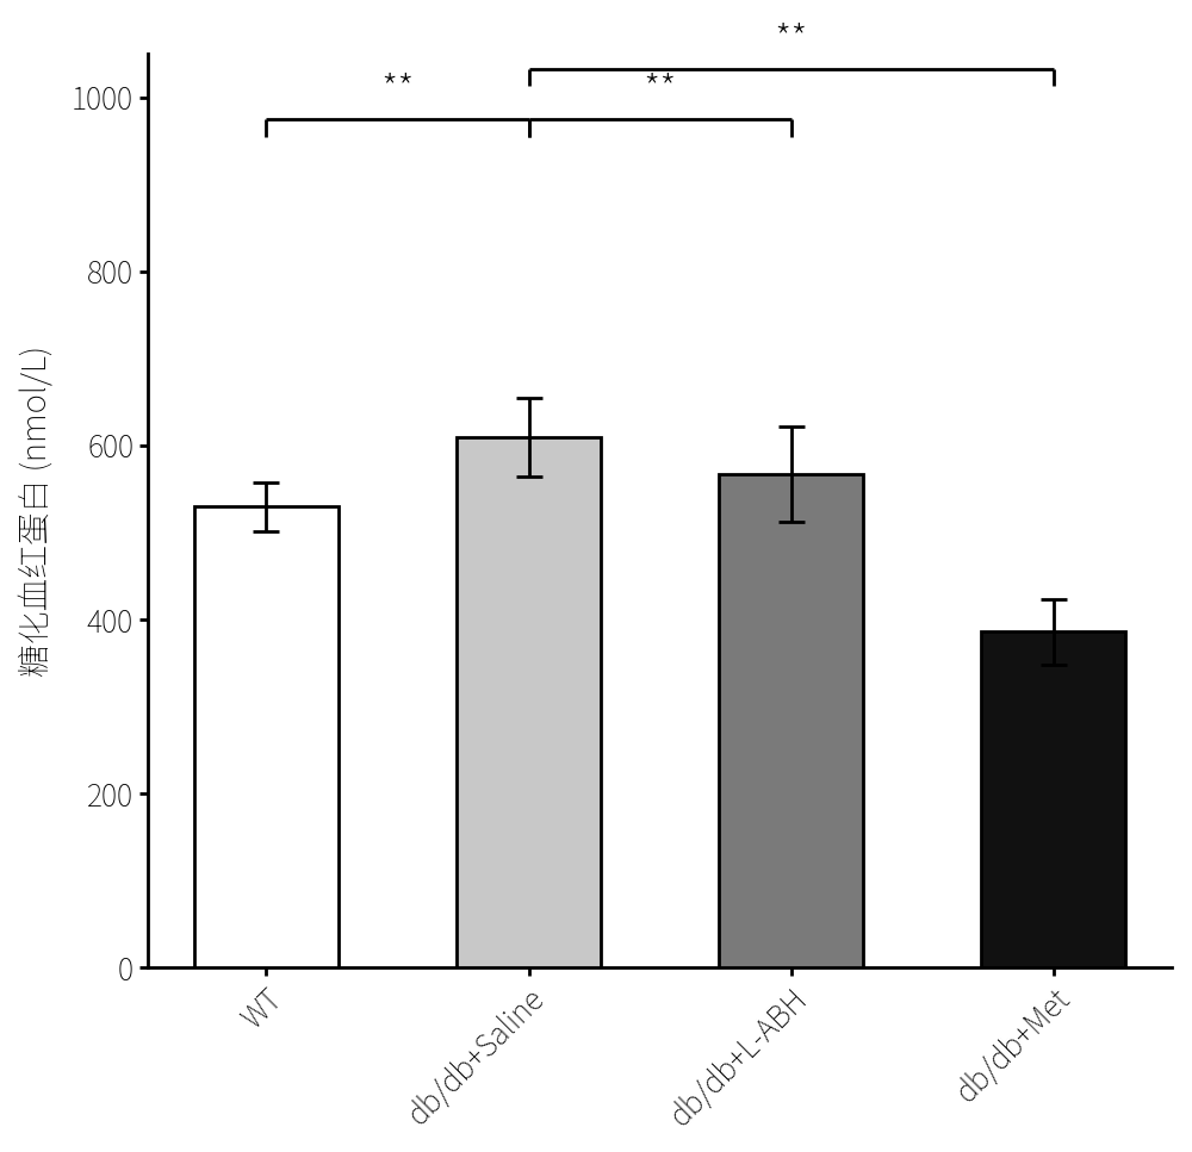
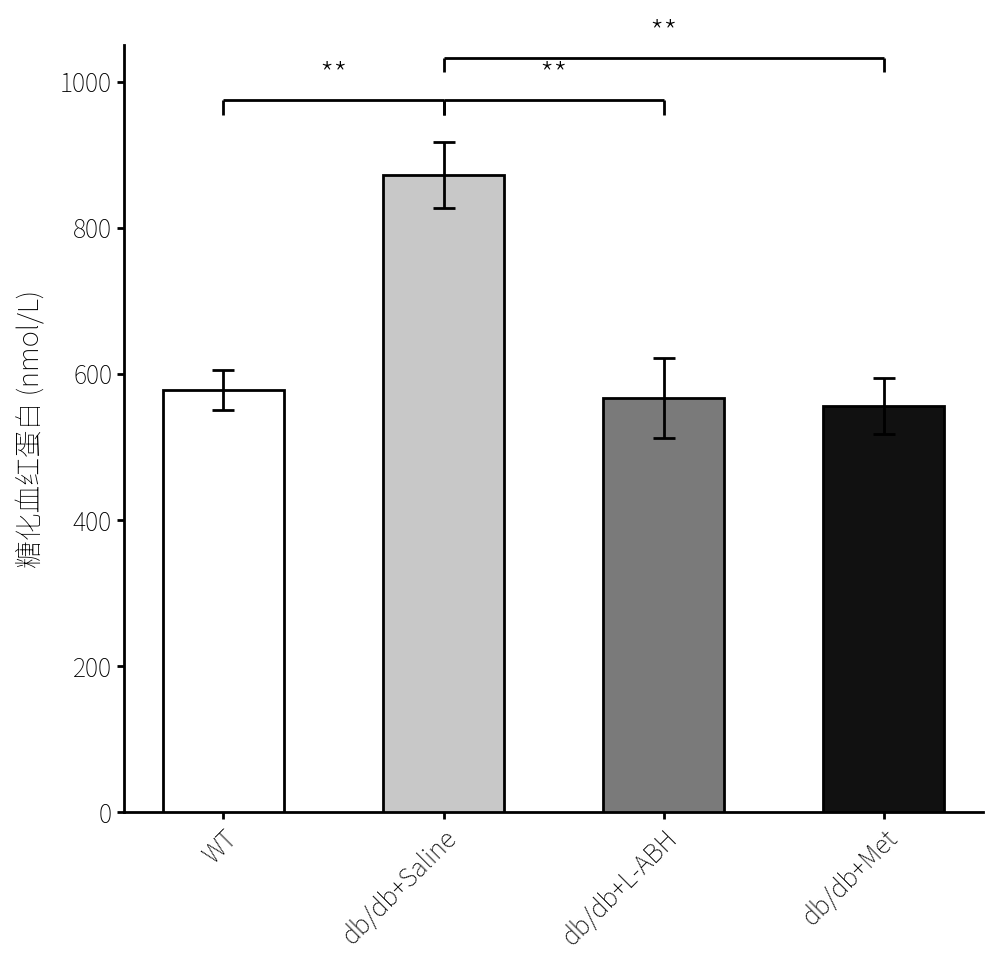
WT: 530 -> 578
db/db+Saline: 610 -> 872
db/db+Met: 386 -> 556
